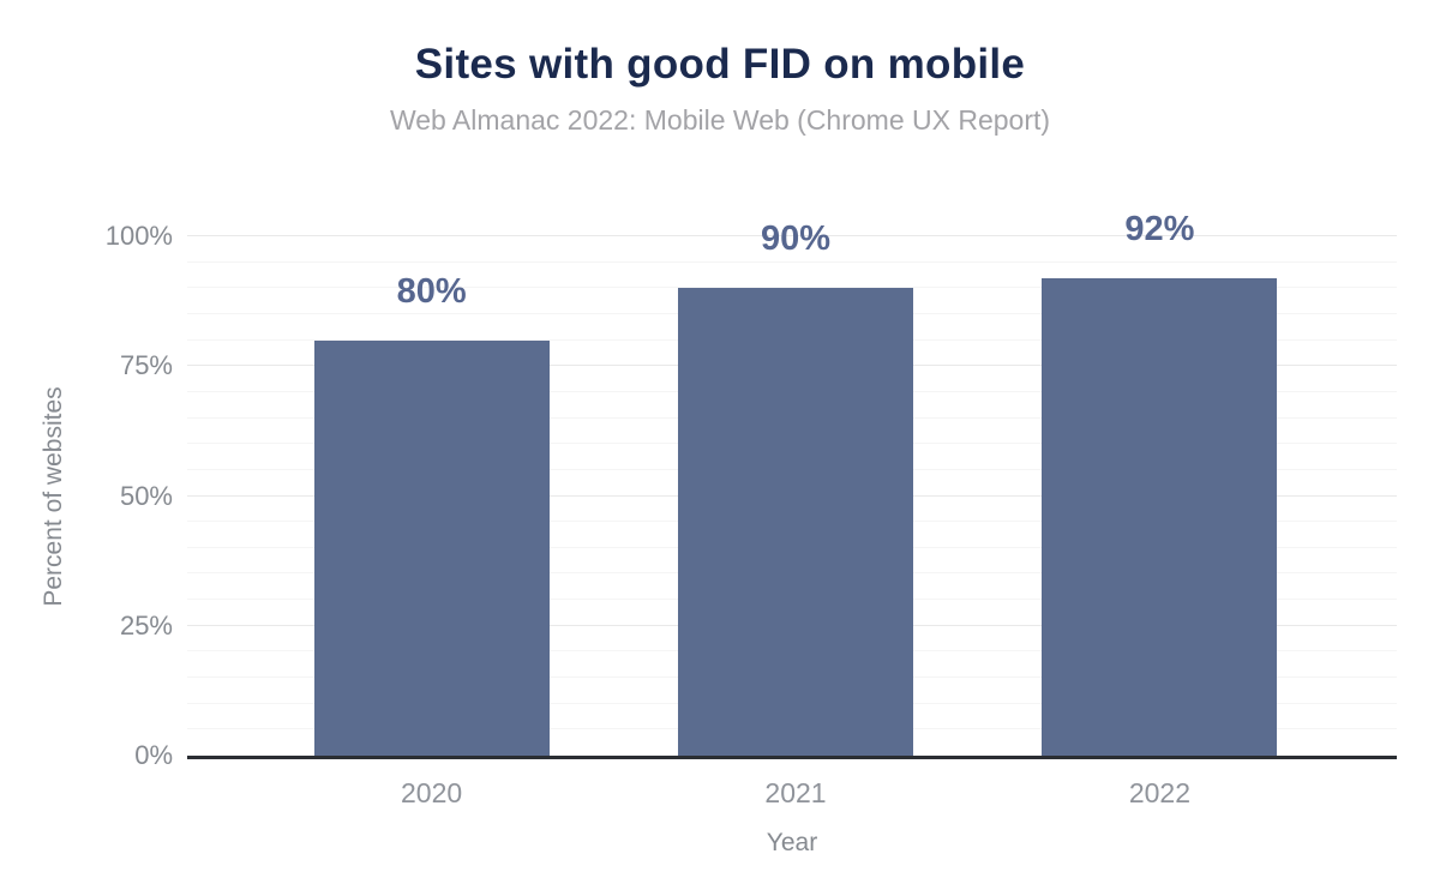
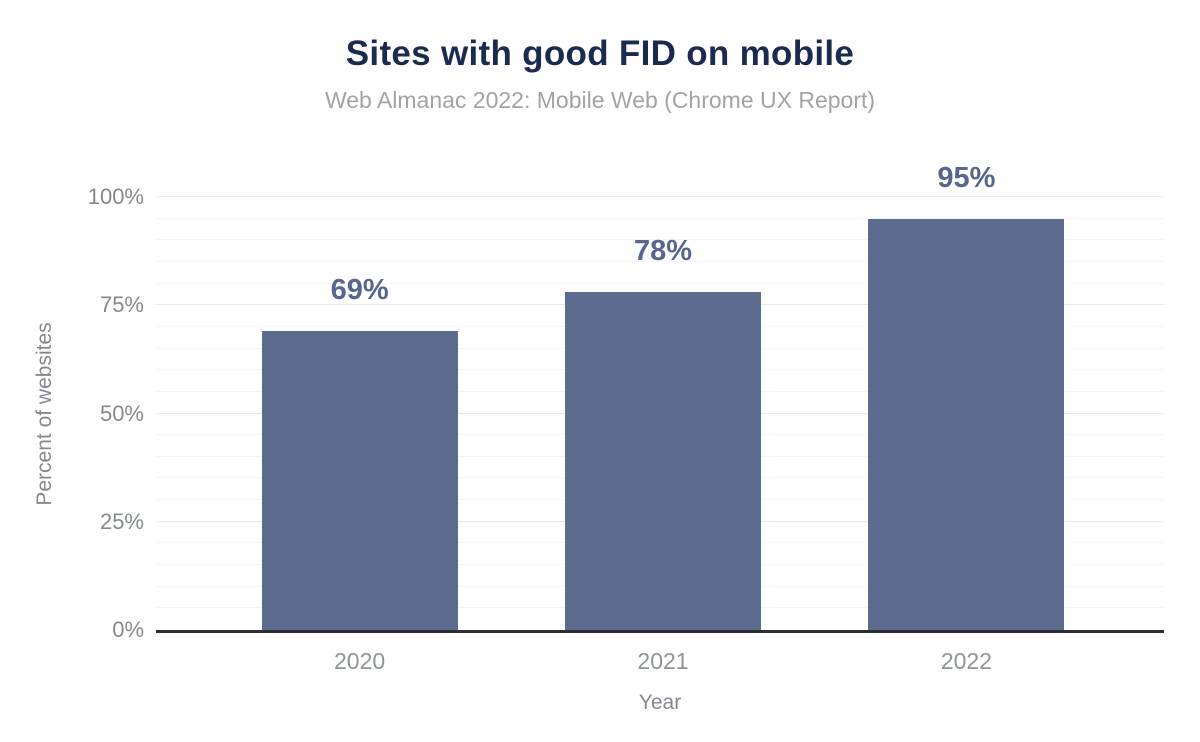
2020: 80% -> 69%
2021: 90% -> 78%
2022: 92% -> 95%
